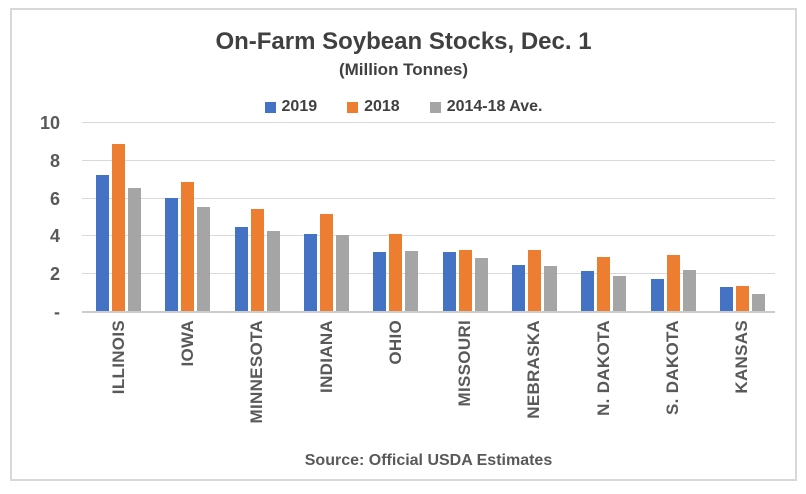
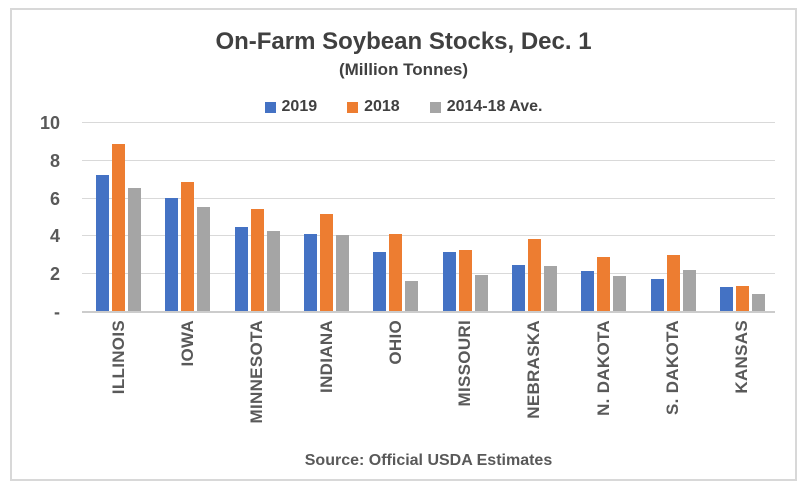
2014-18 Ave./OHIO: 3.2 -> 1.6
2014-18 Ave./MISSOURI: 2.8 -> 1.9
2018/NEBRASKA: 3.2 -> 3.8
